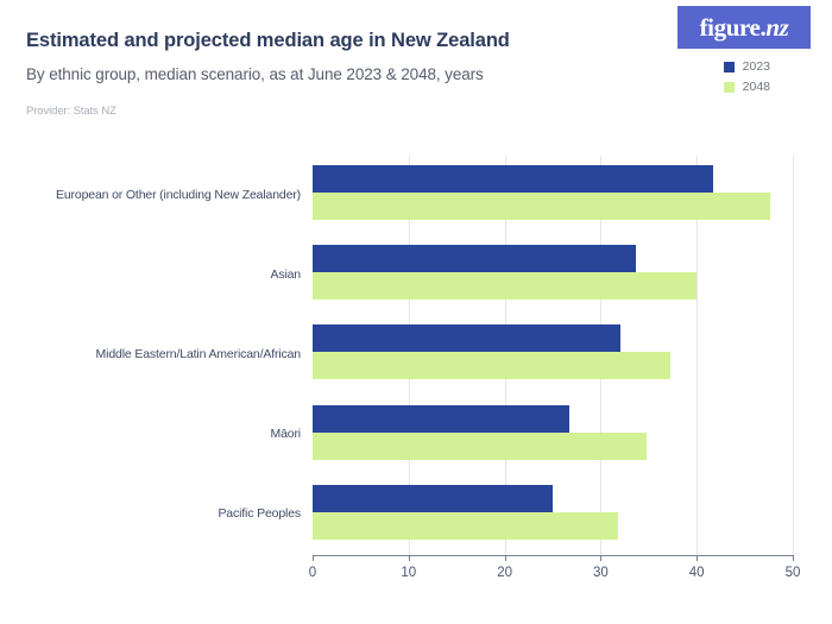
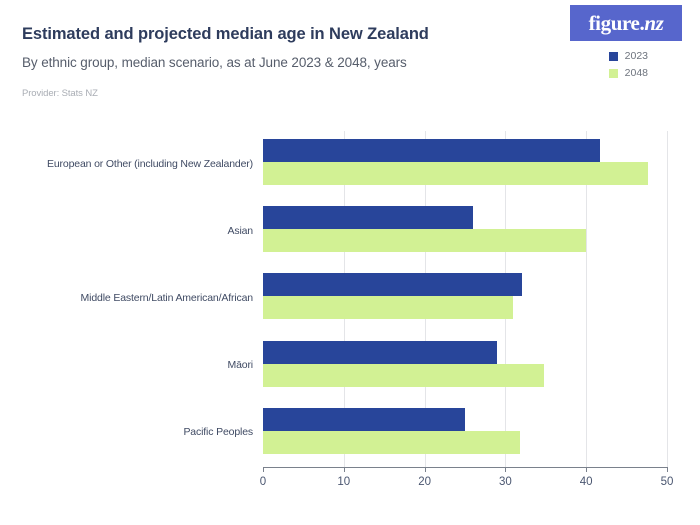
2023/Asian: 34 -> 26
2048/Middle Eastern/Latin American/African: 37 -> 31
2023/Māori: 27 -> 29
